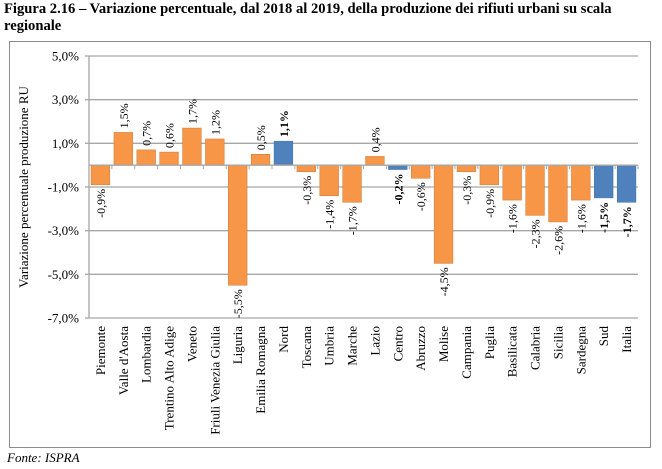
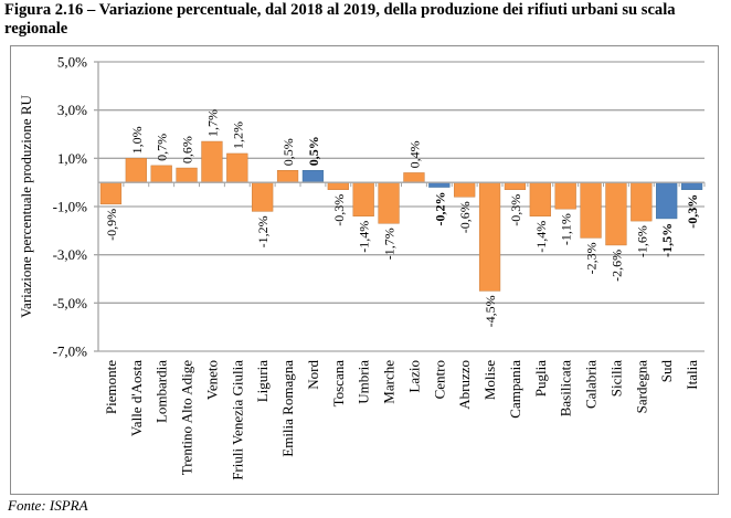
Valle d'Aosta: 1,5% -> 1,0%
Liguria: -5,5% -> -1,2%
Nord: 1,1% -> 0,5%
Puglia: -0,9% -> -1,4%
Basilicata: -1,6% -> -1,1%
Italia: -1,7% -> -0,3%
